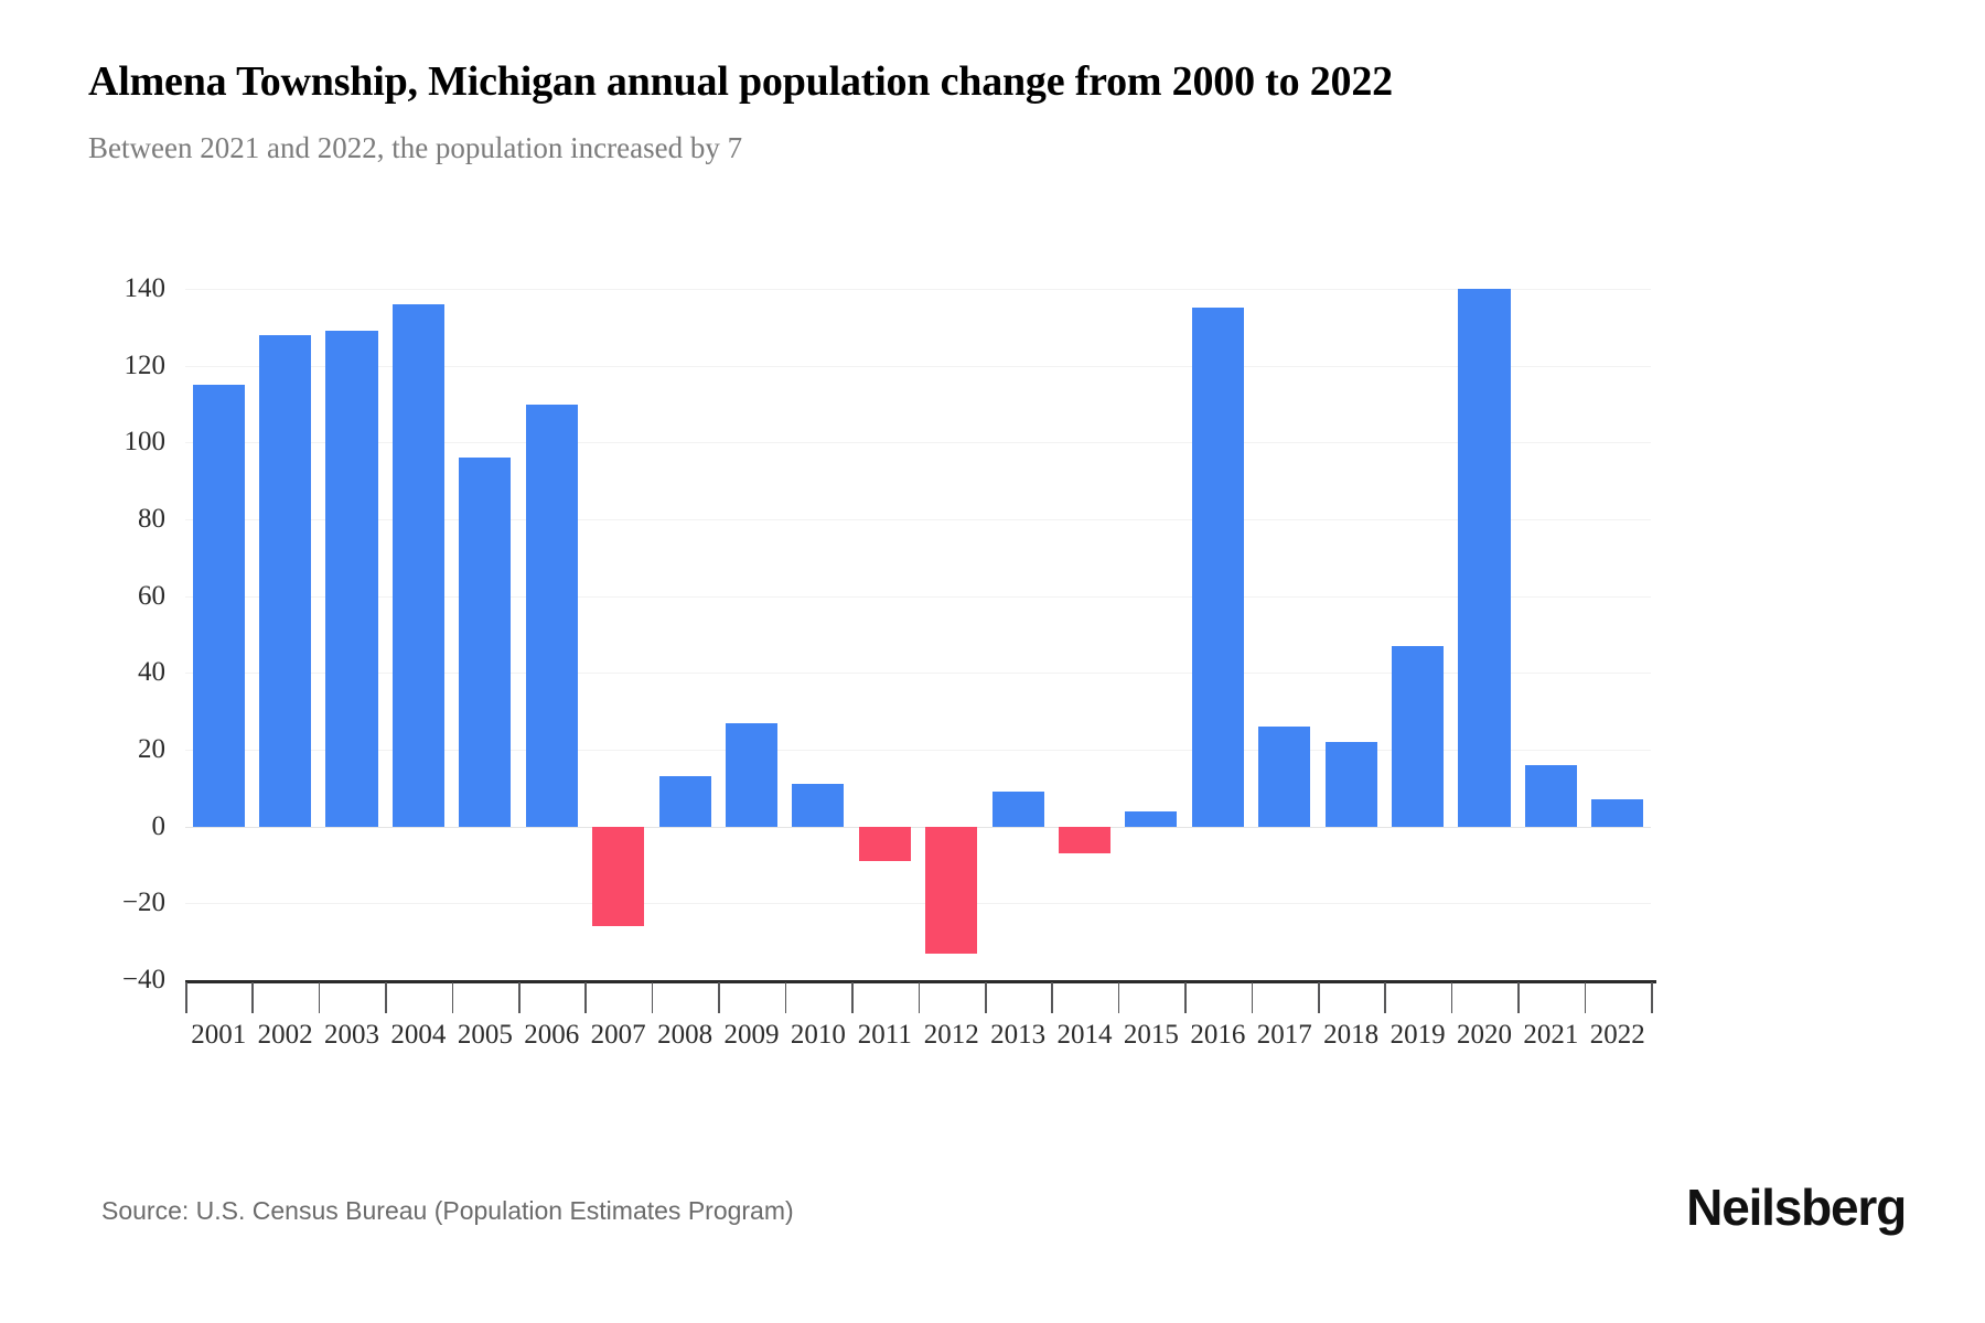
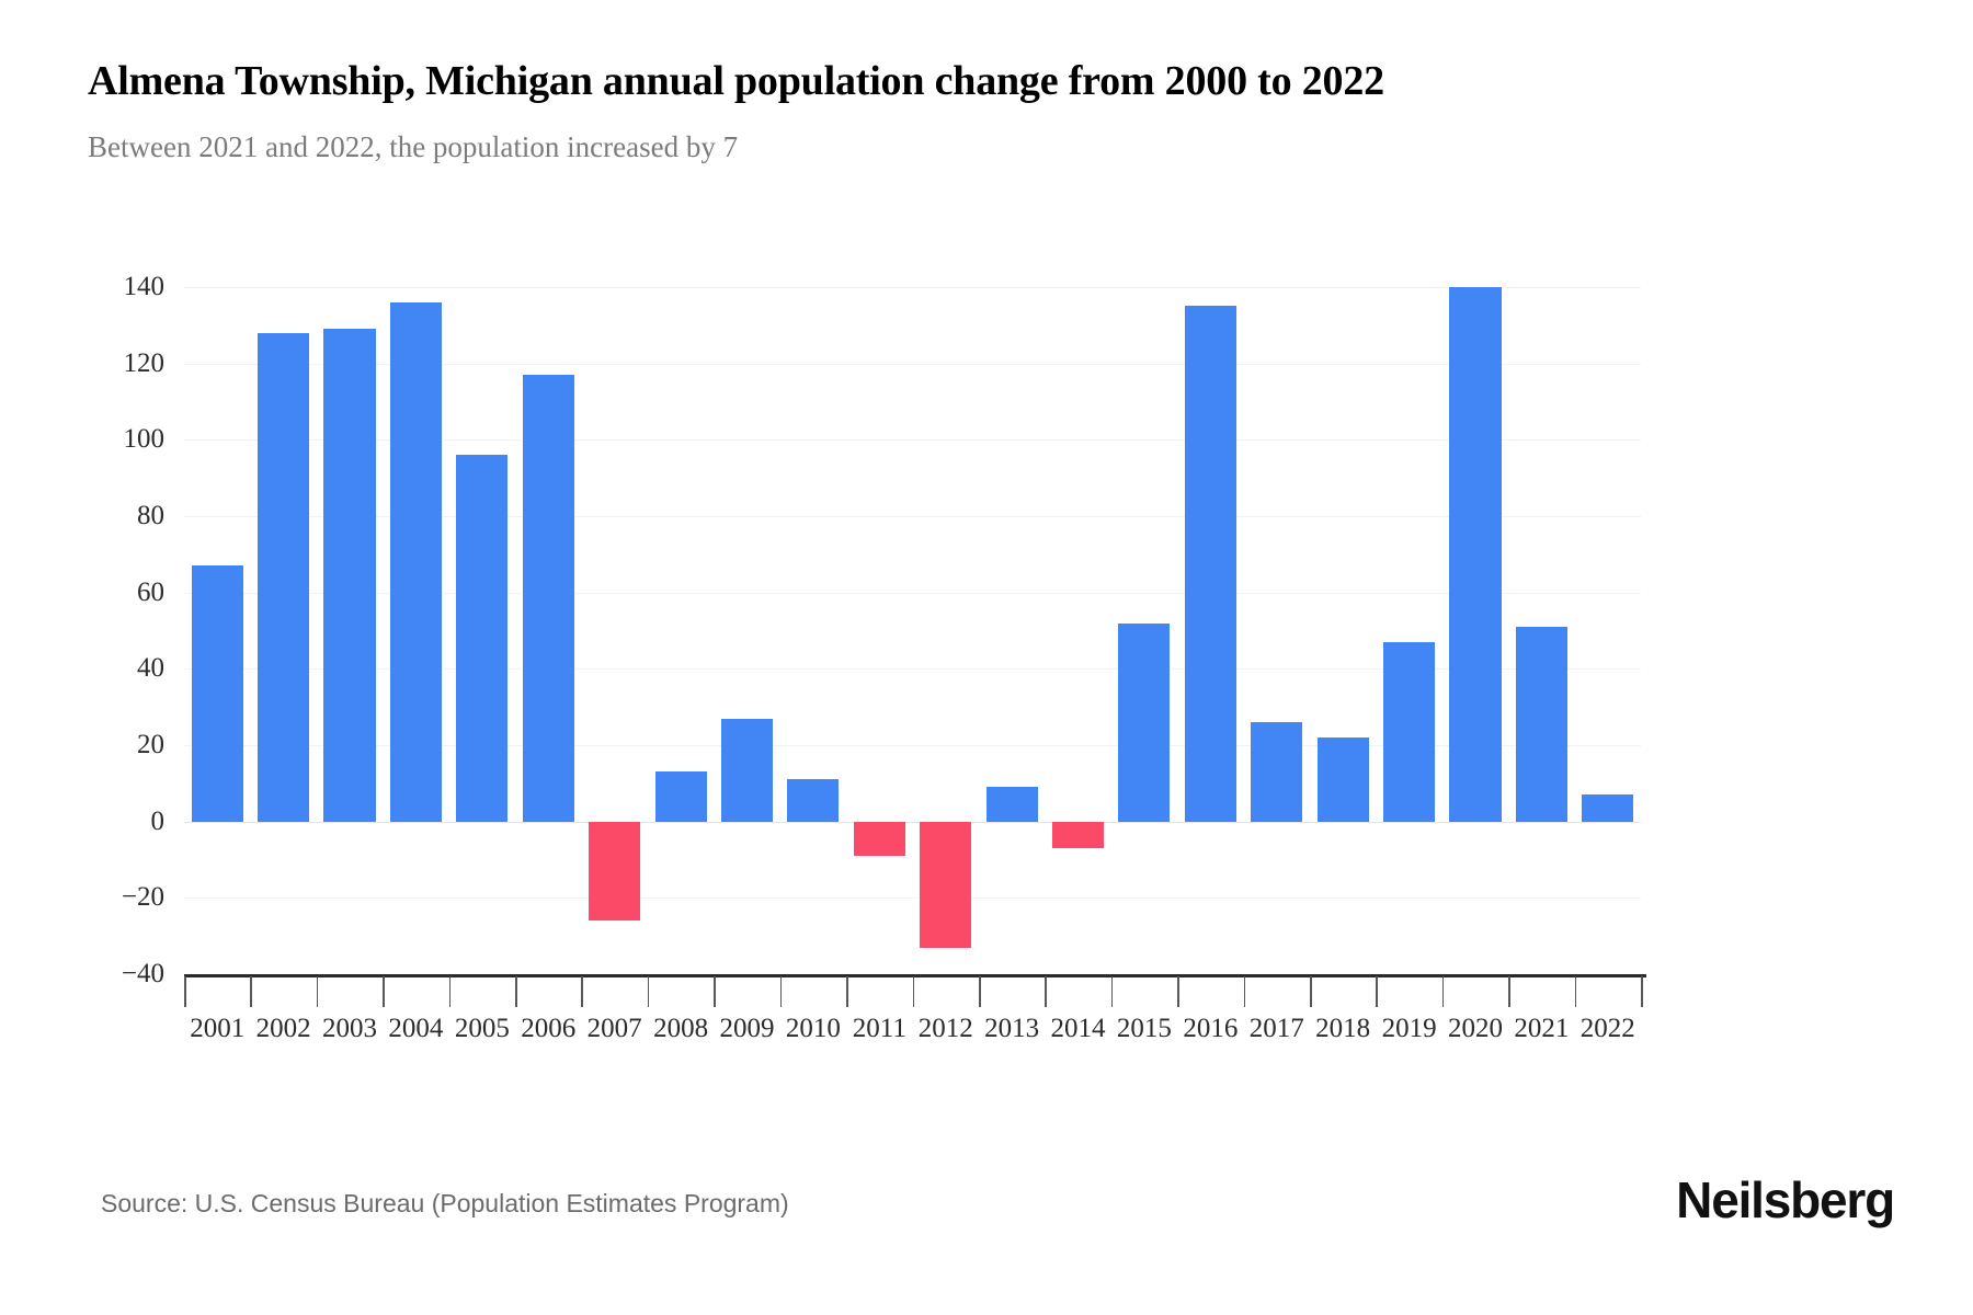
2001: 115 -> 67
2006: 110 -> 117
2015: 4 -> 52
2021: 16 -> 51
